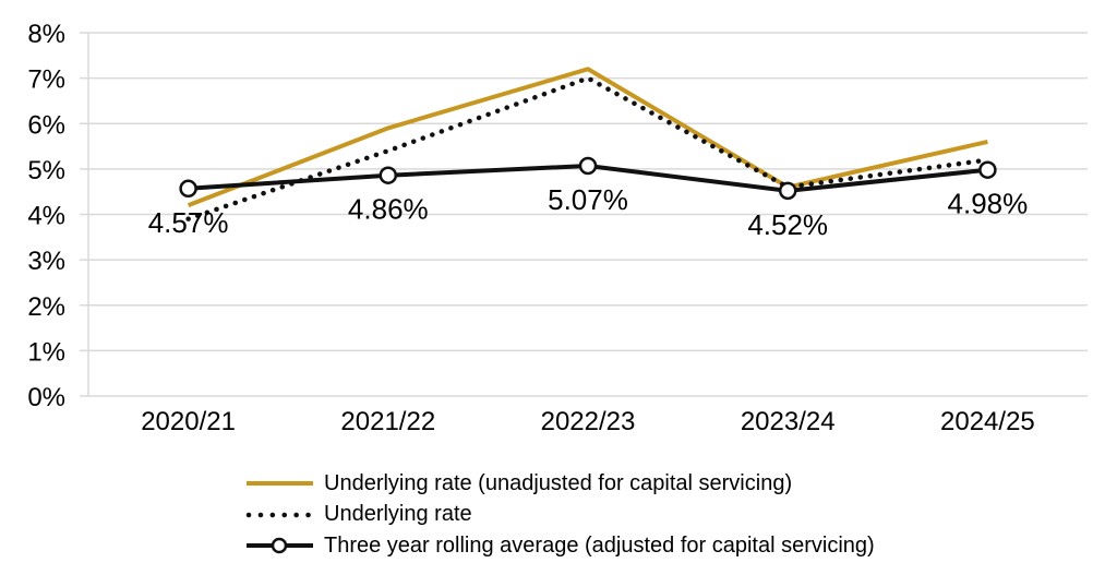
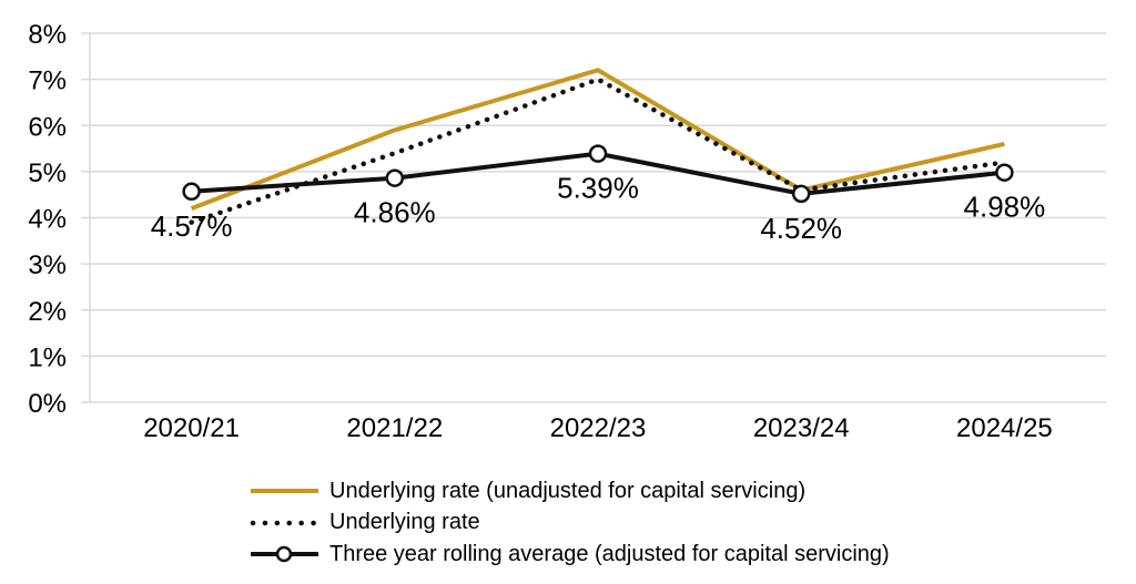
Three year rolling average (adjusted for capital servicing)/2022/23: 5.07% -> 5.39%
